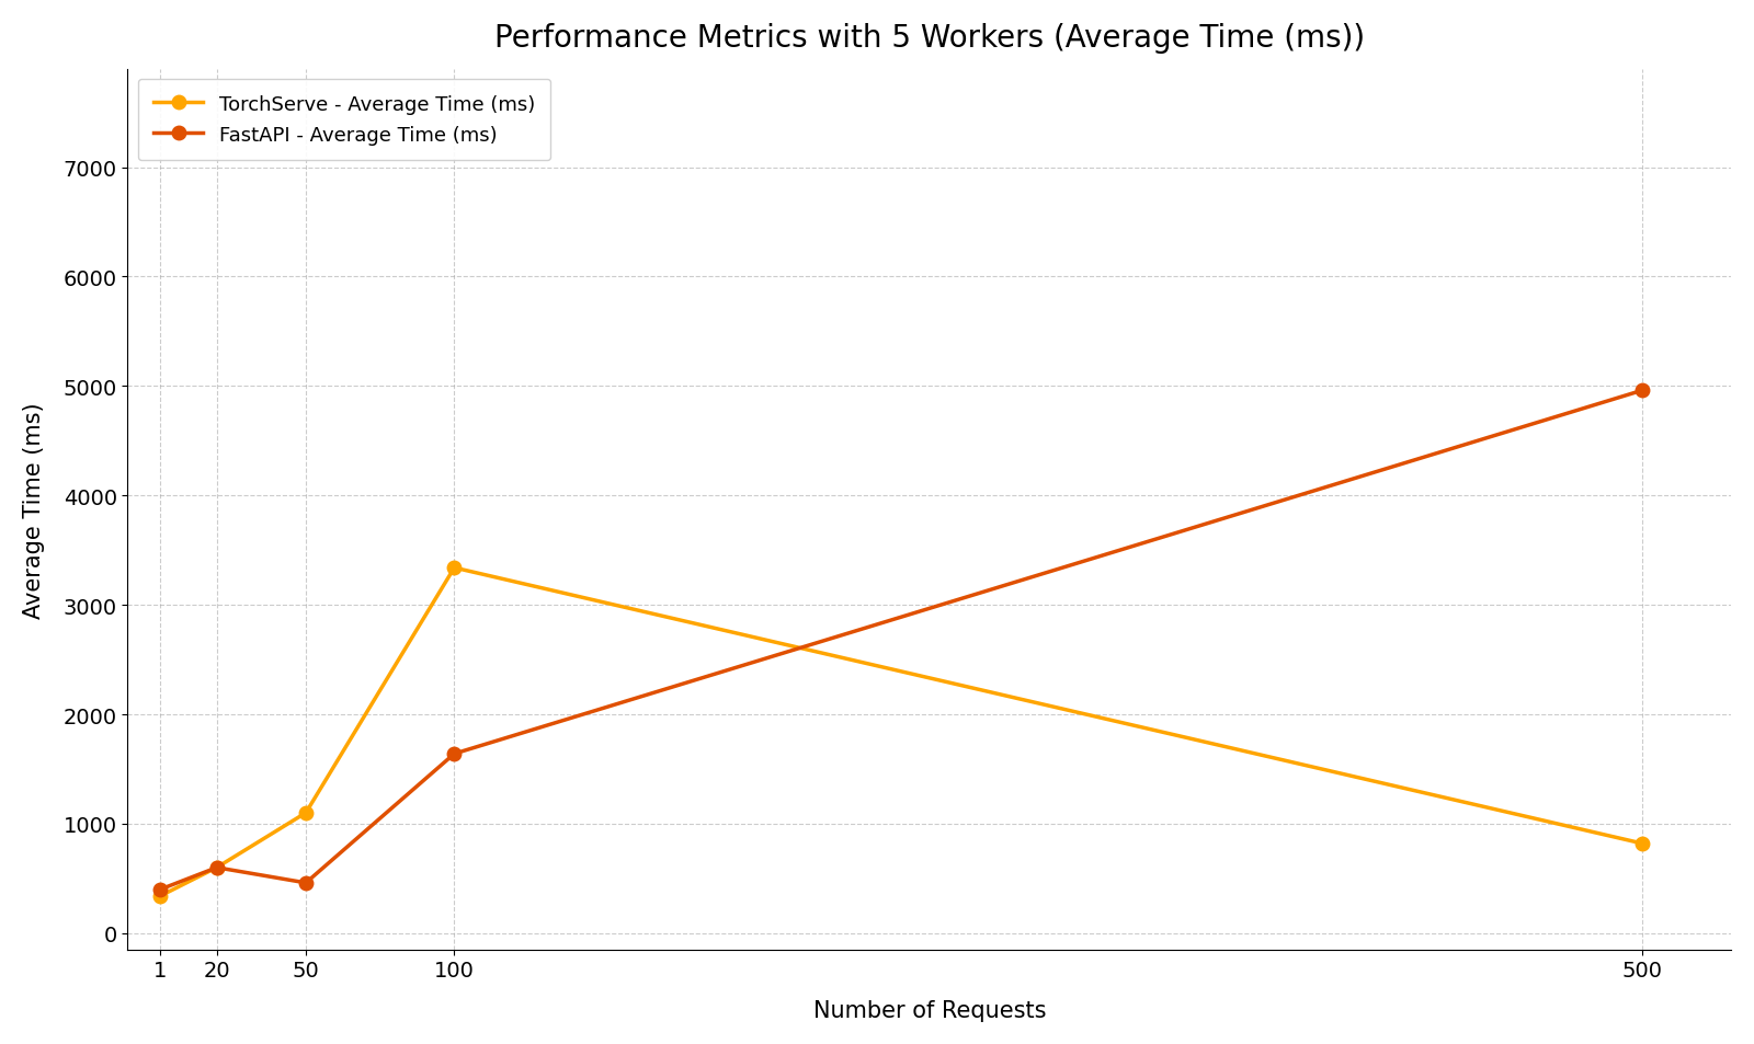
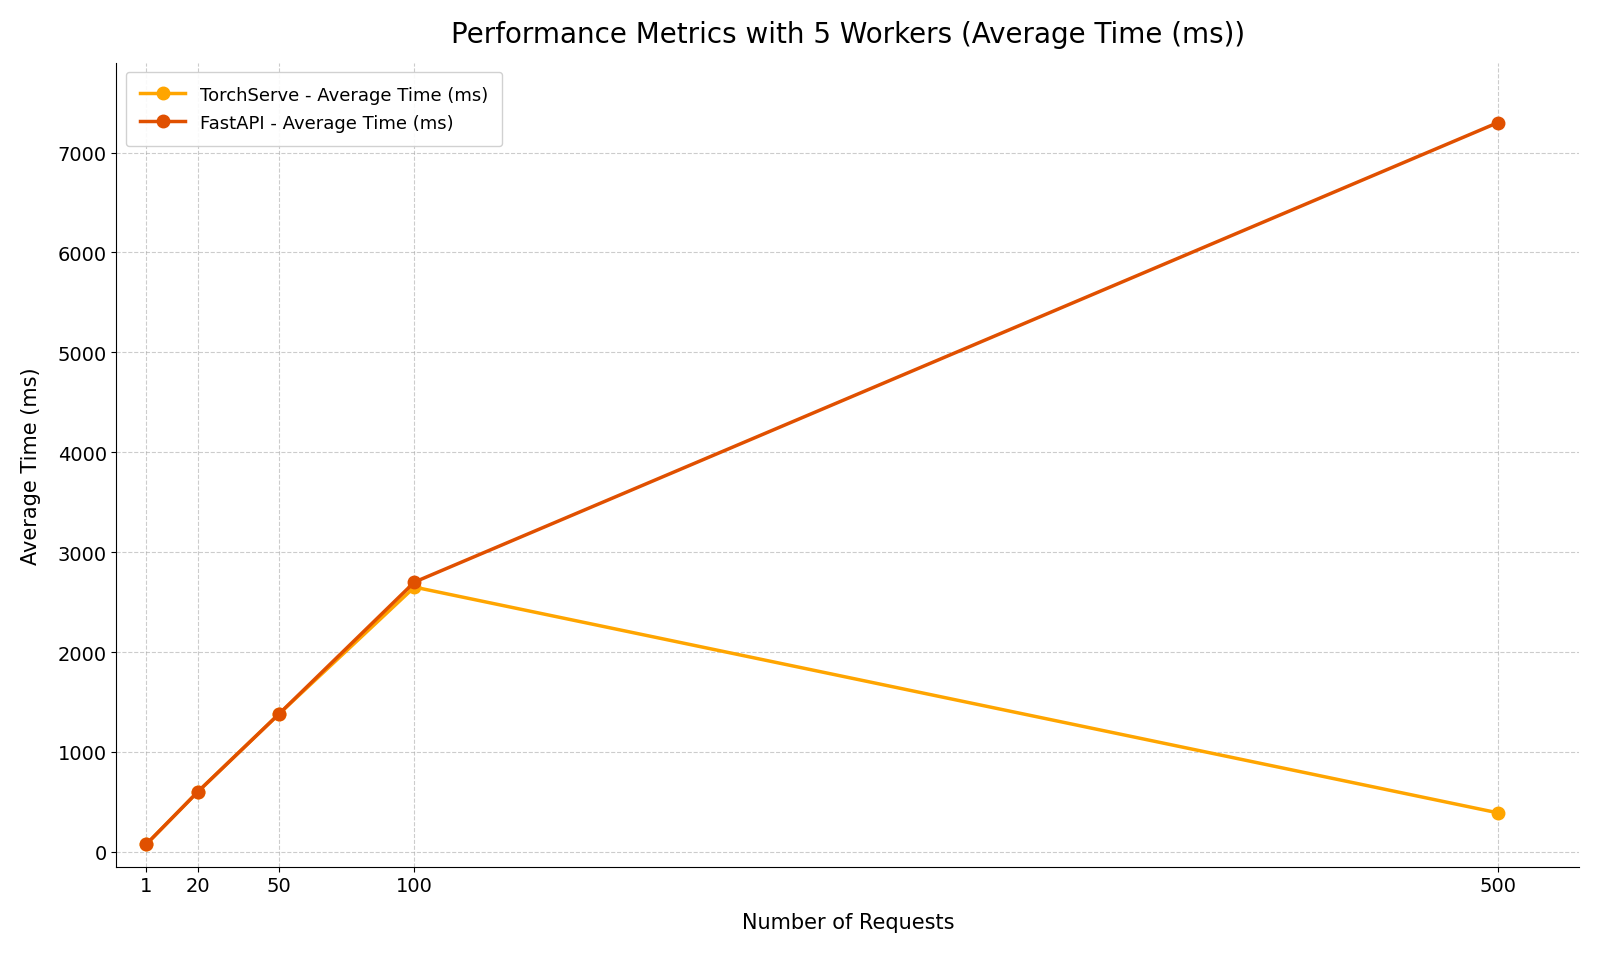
TorchServe - Average Time (ms)/1: 340 -> 80
FastAPI - Average Time (ms)/1: 400 -> 80
TorchServe - Average Time (ms)/50: 1100 -> 1380
FastAPI - Average Time (ms)/50: 460 -> 1380
TorchServe - Average Time (ms)/100: 3340 -> 2650
FastAPI - Average Time (ms)/100: 1640 -> 2700
TorchServe - Average Time (ms)/500: 820 -> 390
FastAPI - Average Time (ms)/500: 4960 -> 7300
